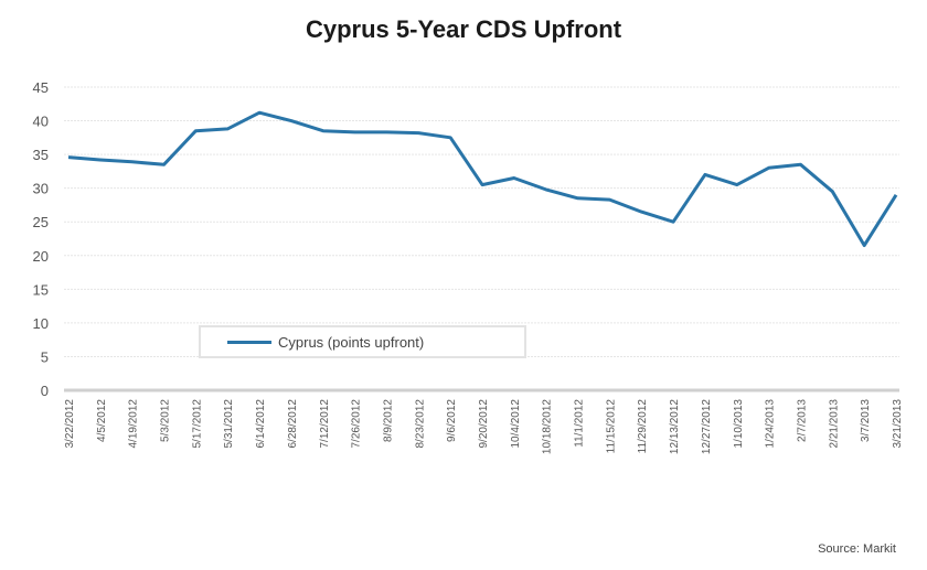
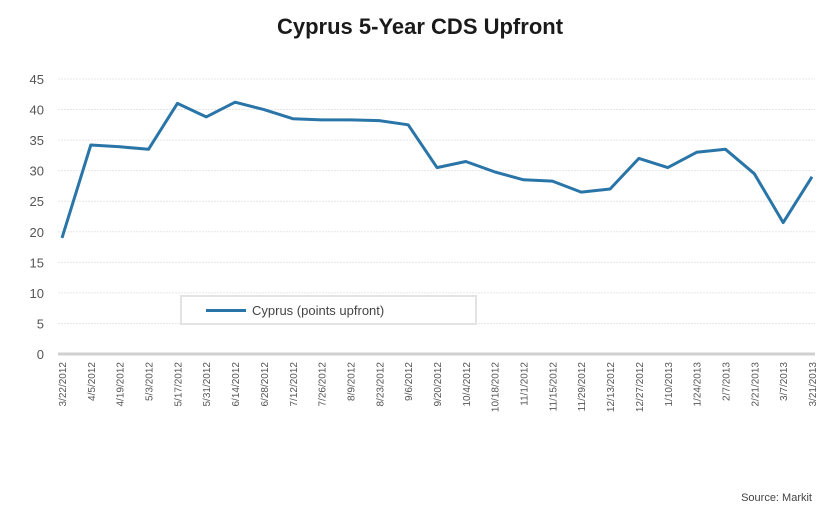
3/22/2012: 35 -> 19
5/17/2012: 38 -> 41
12/13/2012: 25 -> 27
